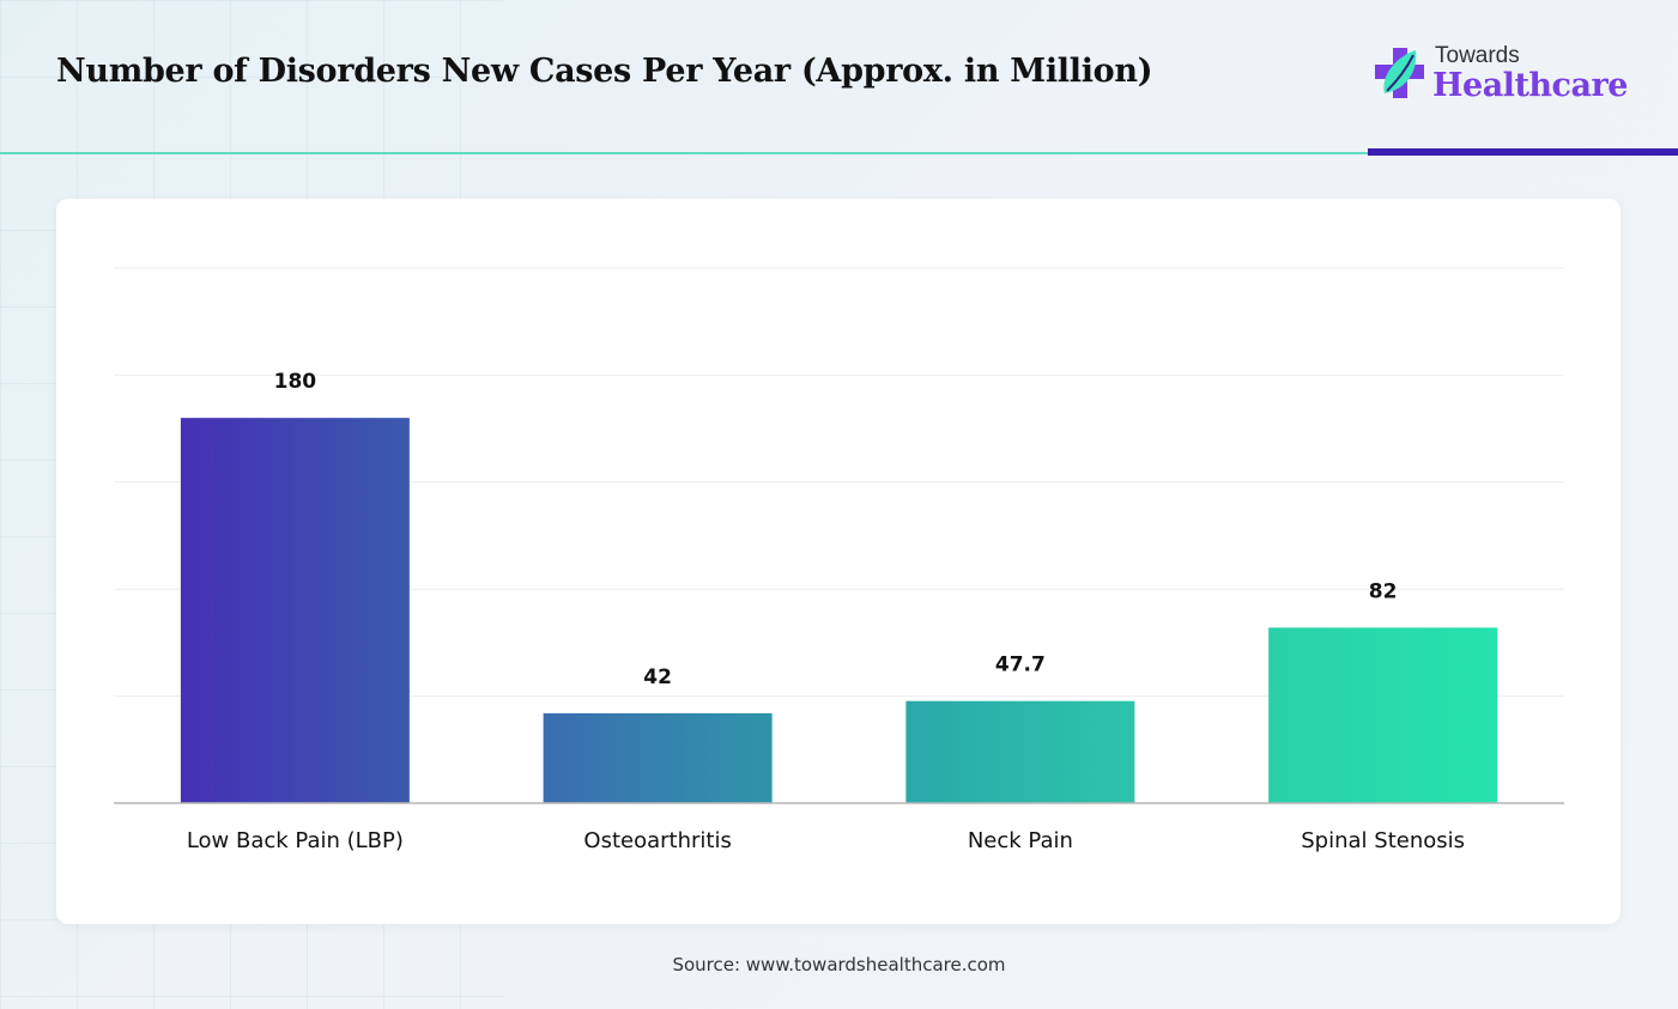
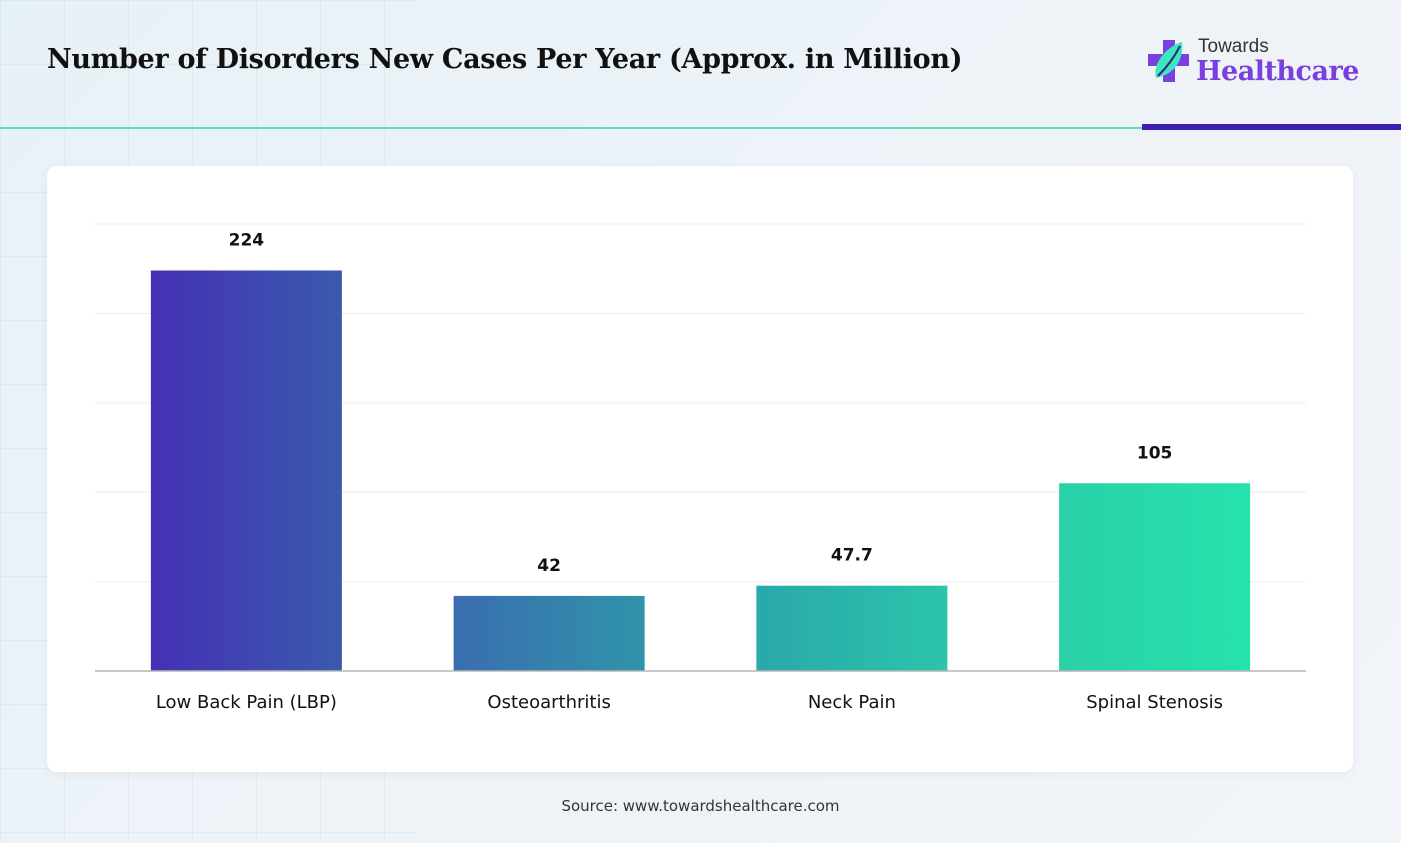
Low Back Pain (LBP): 180 -> 224
Spinal Stenosis: 82 -> 105
